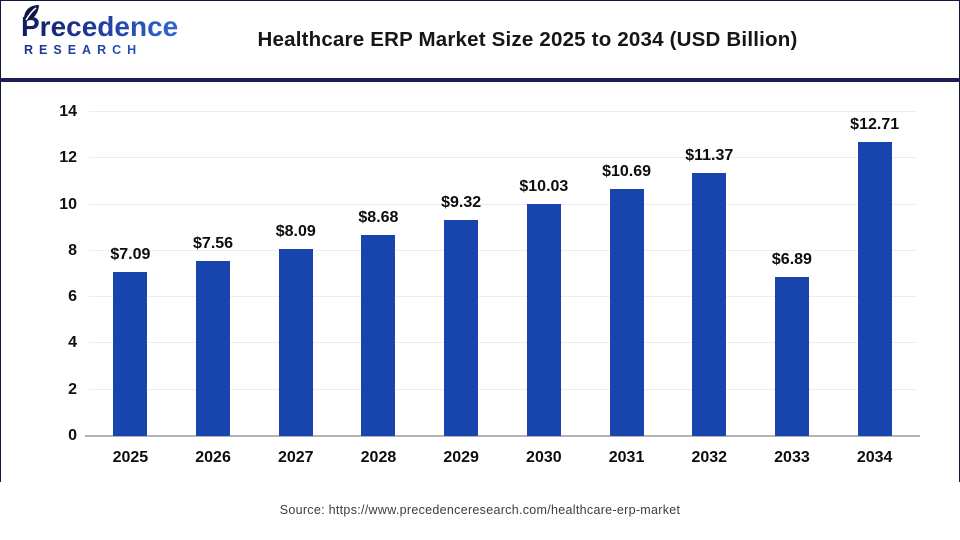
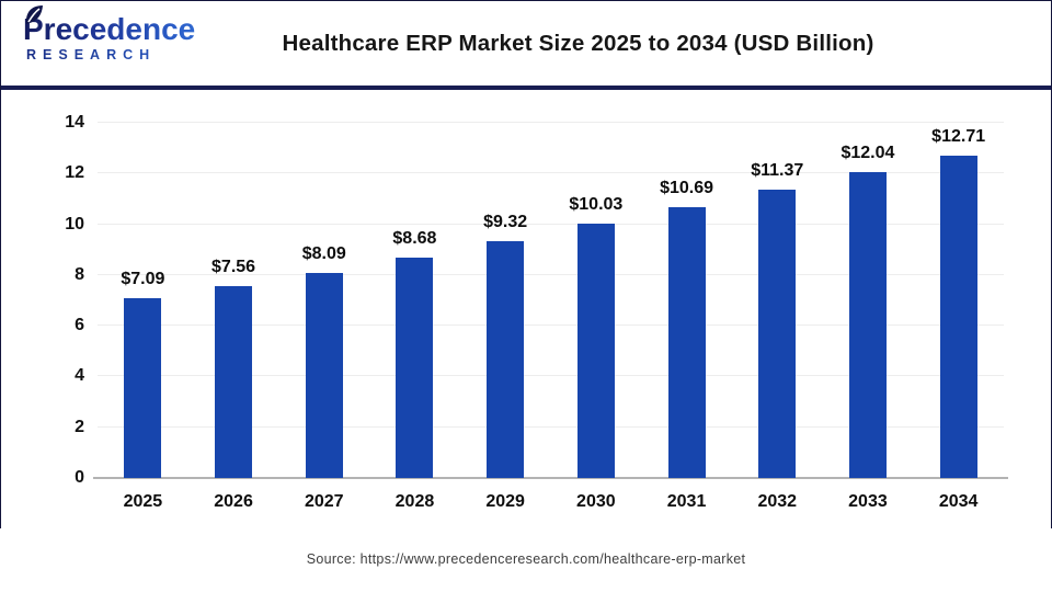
2033: $6.89 -> $12.04
